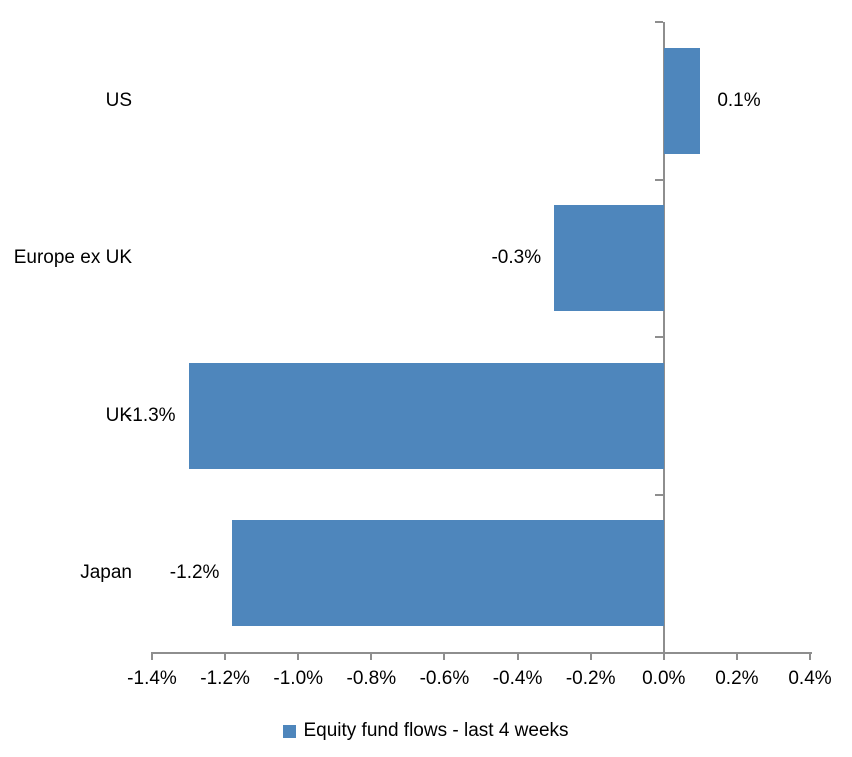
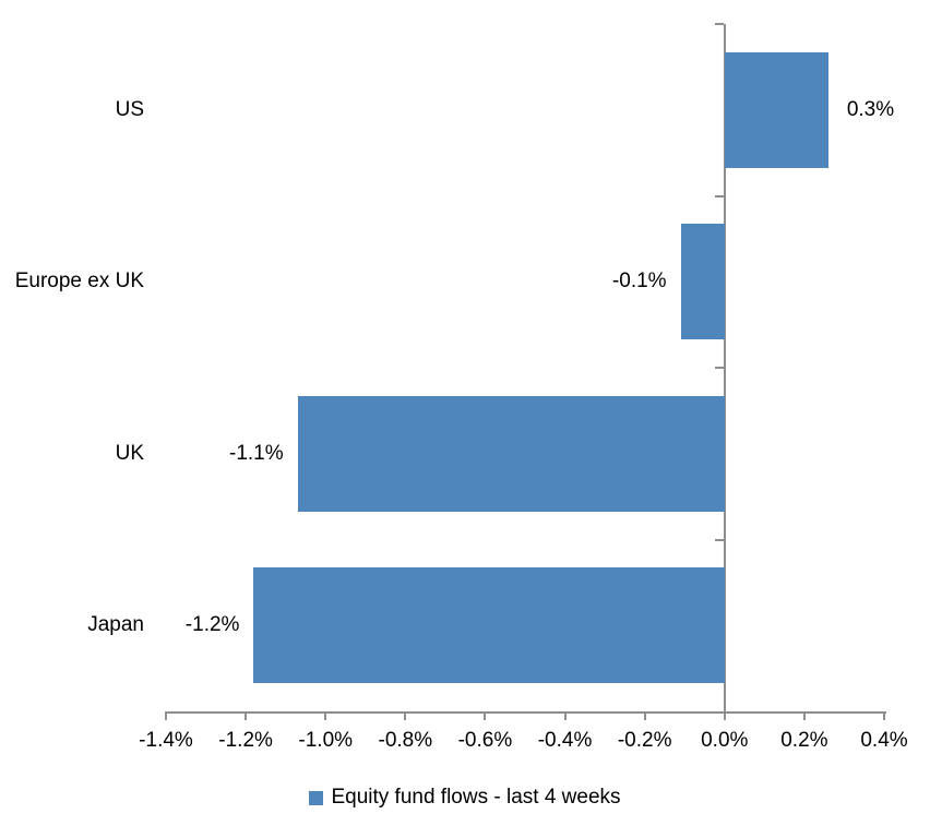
US: 0.1% -> 0.3%
Europe ex UK: -0.3% -> -0.1%
UK: -1.3% -> -1.1%
